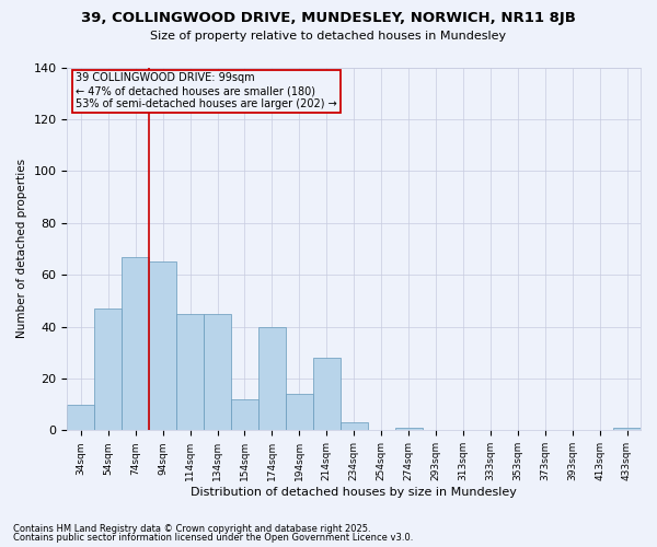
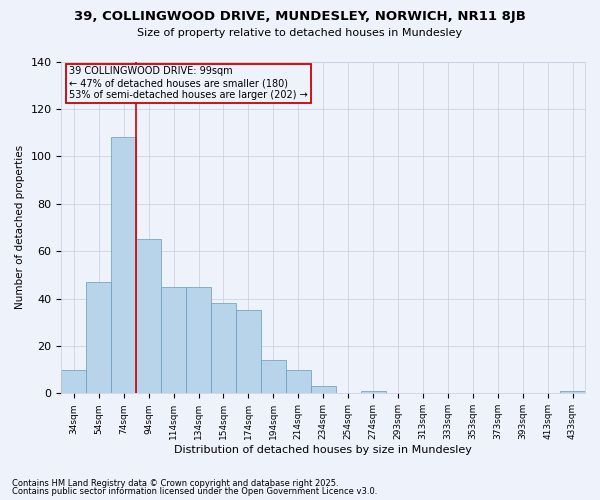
74sqm: 67 -> 108
154sqm: 12 -> 38
174sqm: 40 -> 35
214sqm: 28 -> 10
